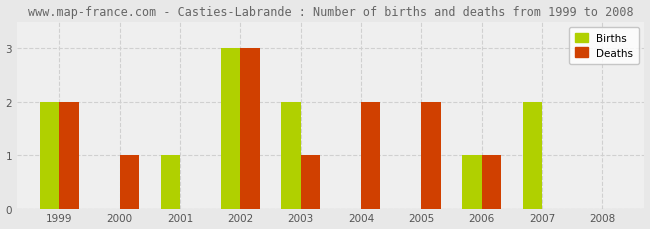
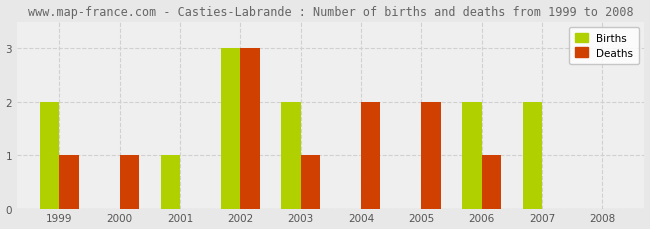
Deaths/1999: 2 -> 1
Births/2006: 1 -> 2
